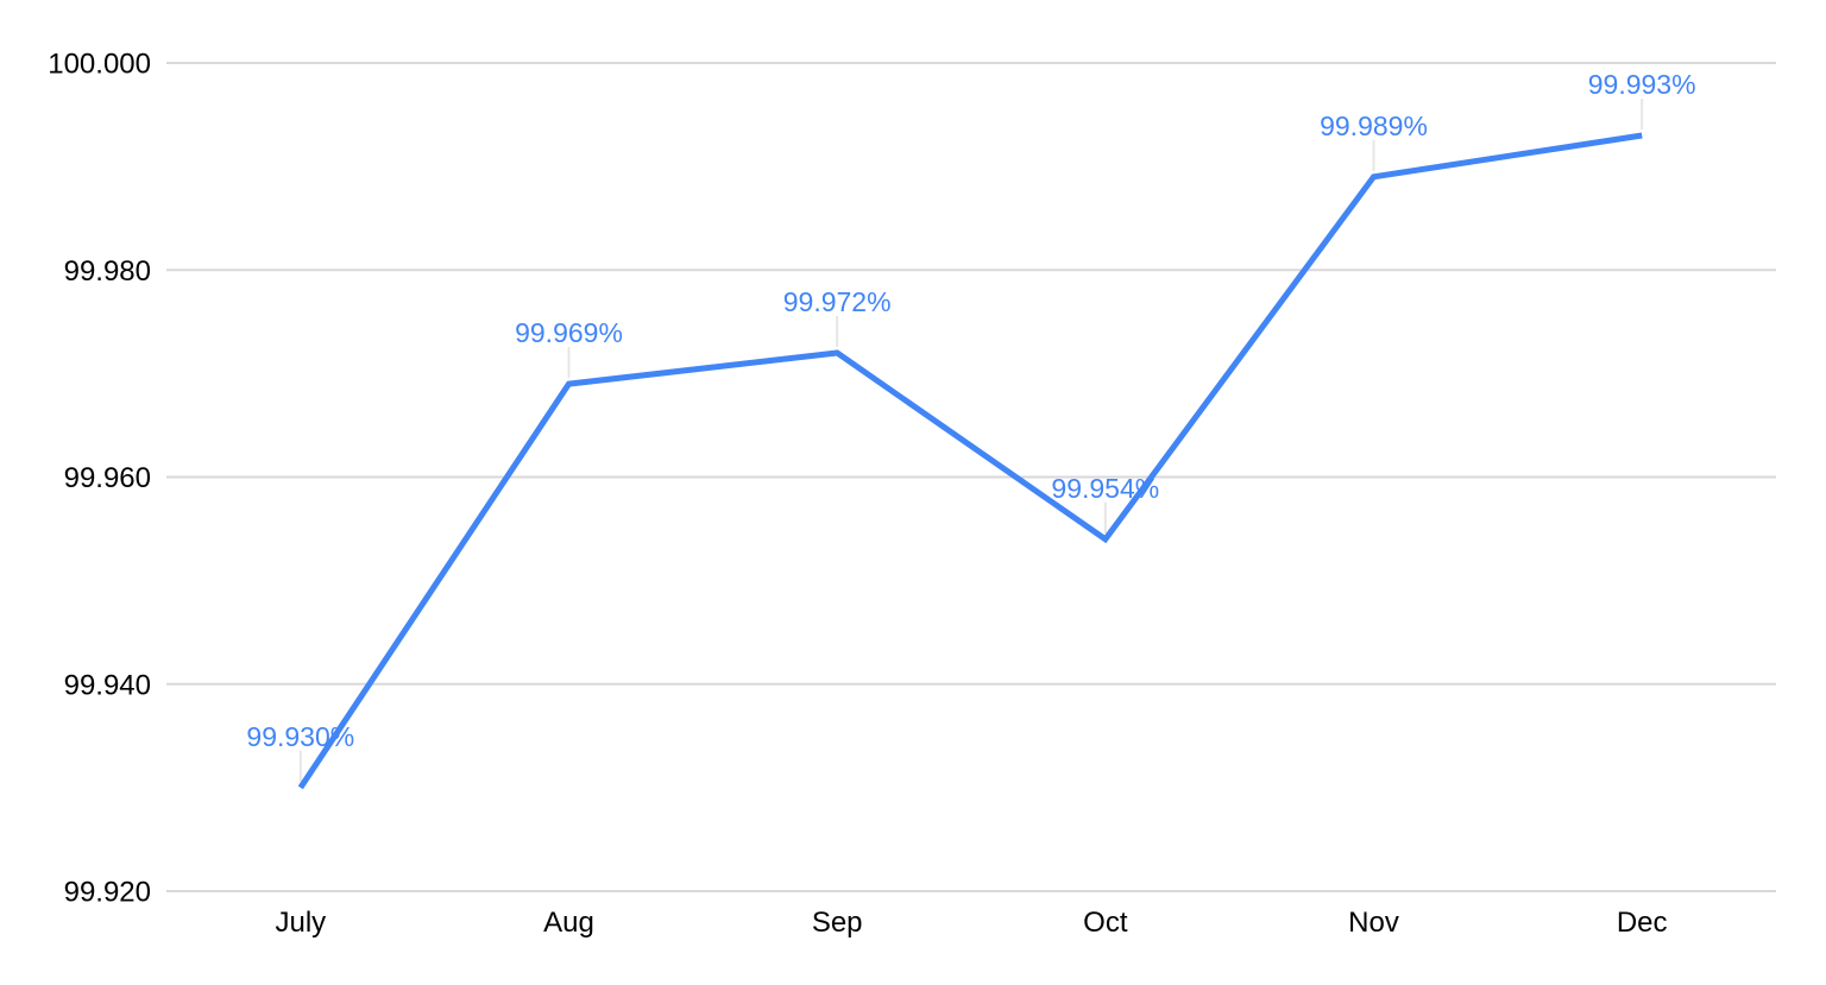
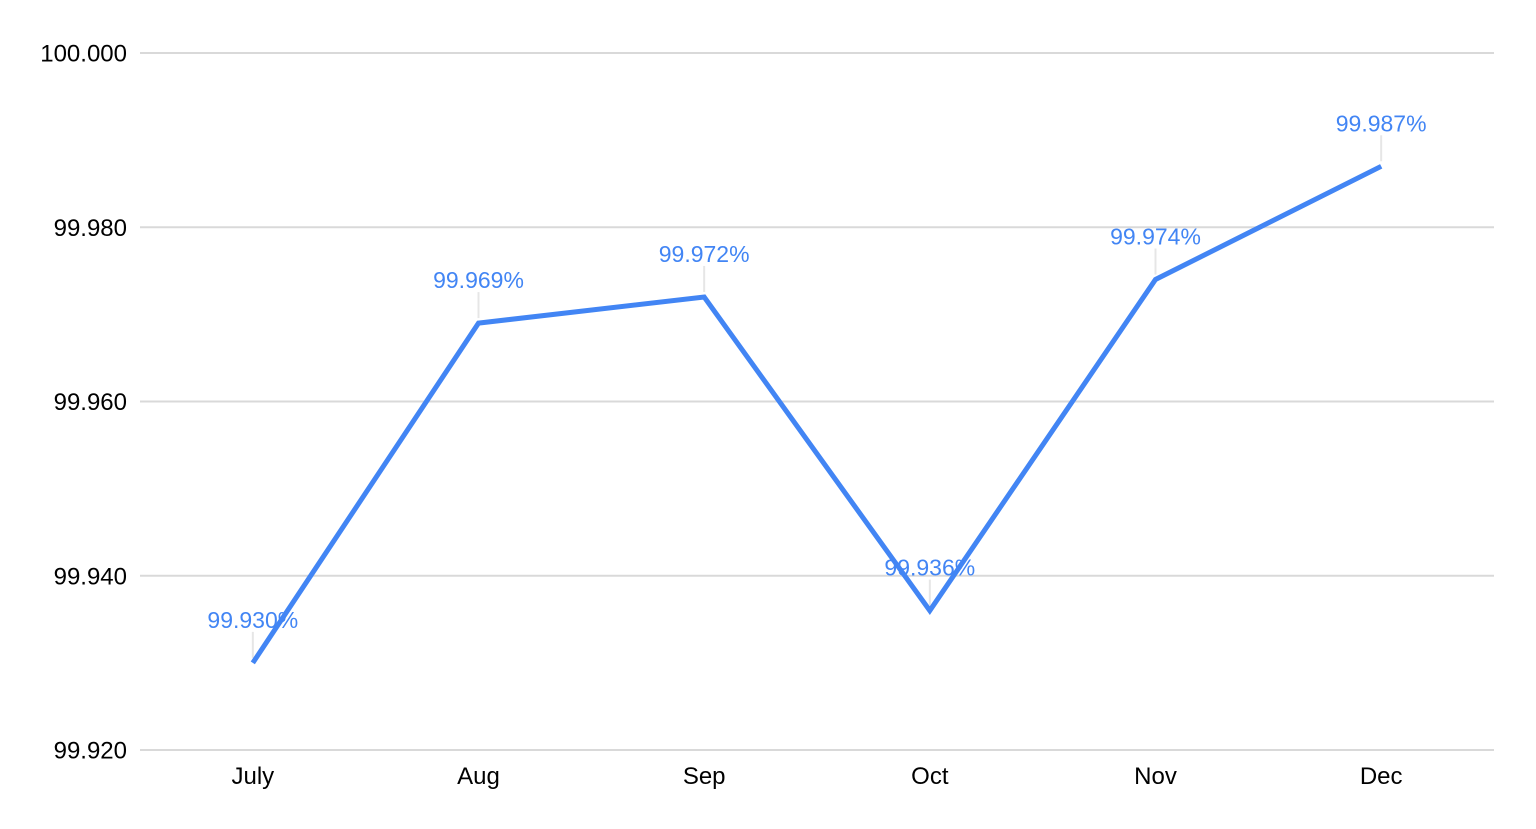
Oct: 99.954% -> 99.936%
Nov: 99.989% -> 99.974%
Dec: 99.993% -> 99.987%
